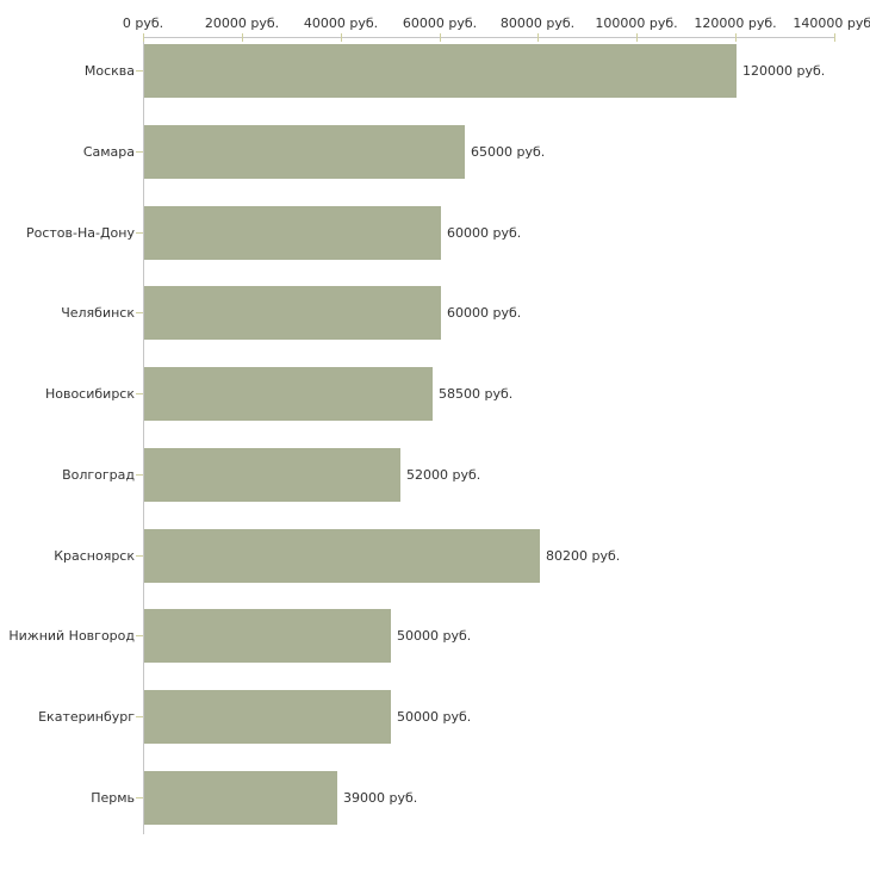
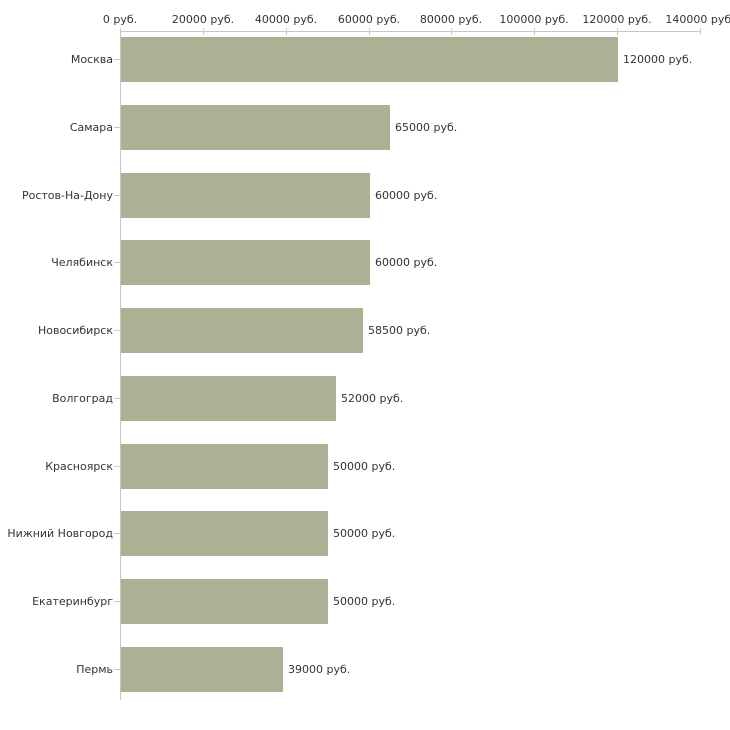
Красноярск: 80200 -> 50000
